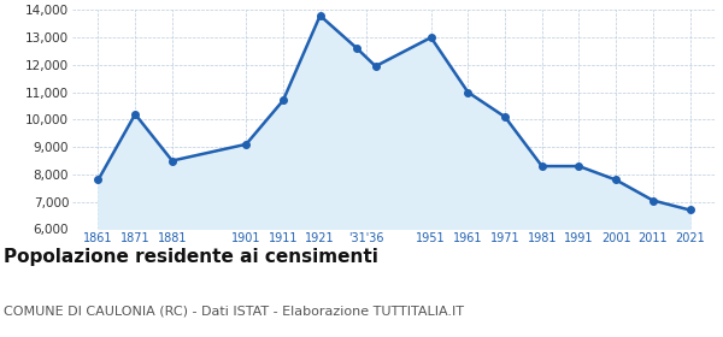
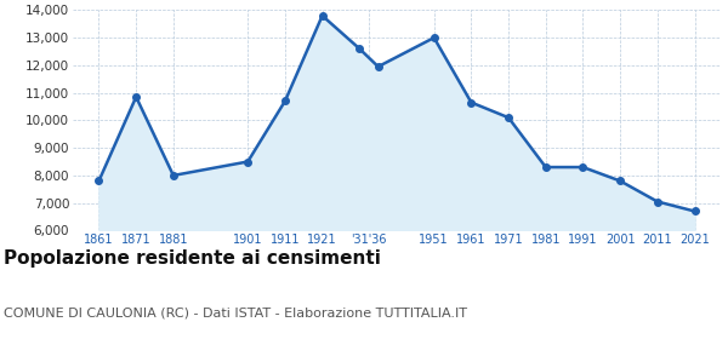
1871: 10,200 -> 10,850
1881: 8,500 -> 8,000
1901: 9,100 -> 8,500
1961: 11,000 -> 10,650
